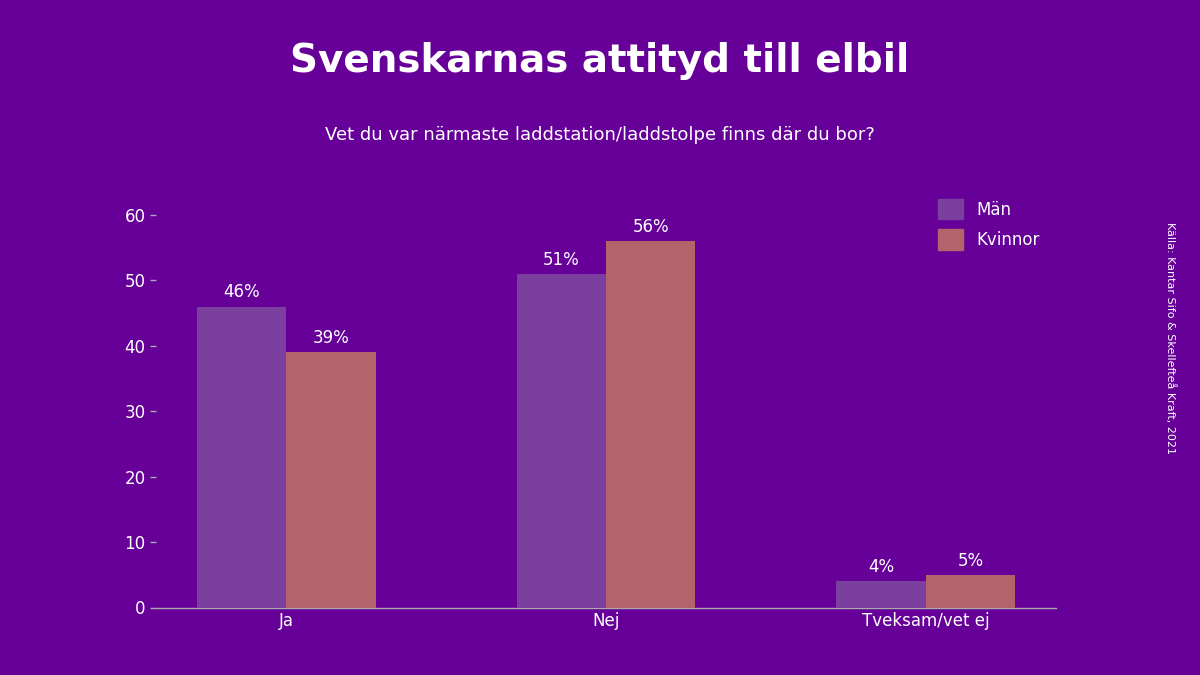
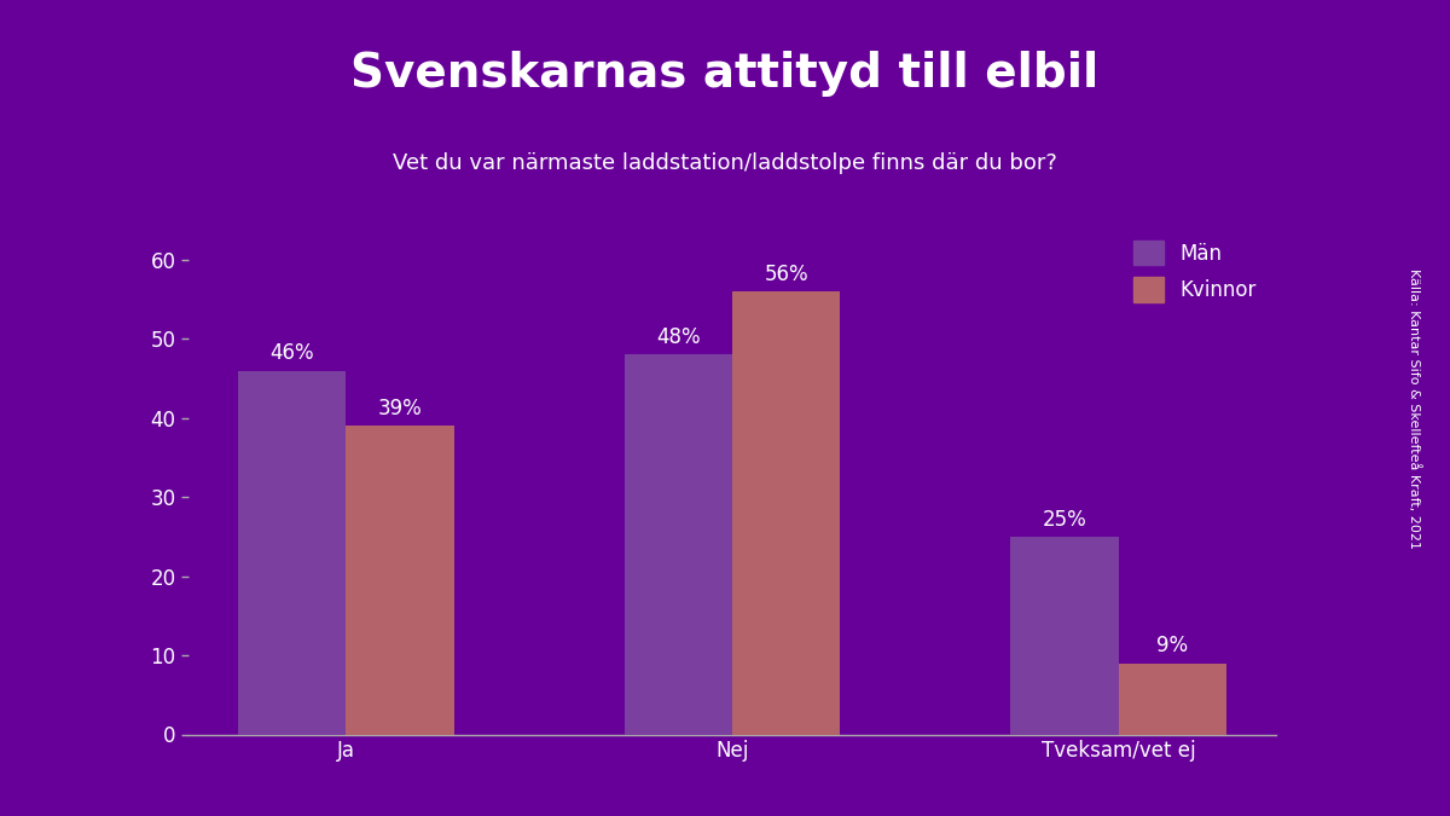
Män/Nej: 51% -> 48%
Män/Tveksam/vet ej: 4% -> 25%
Kvinnor/Tveksam/vet ej: 5% -> 9%
